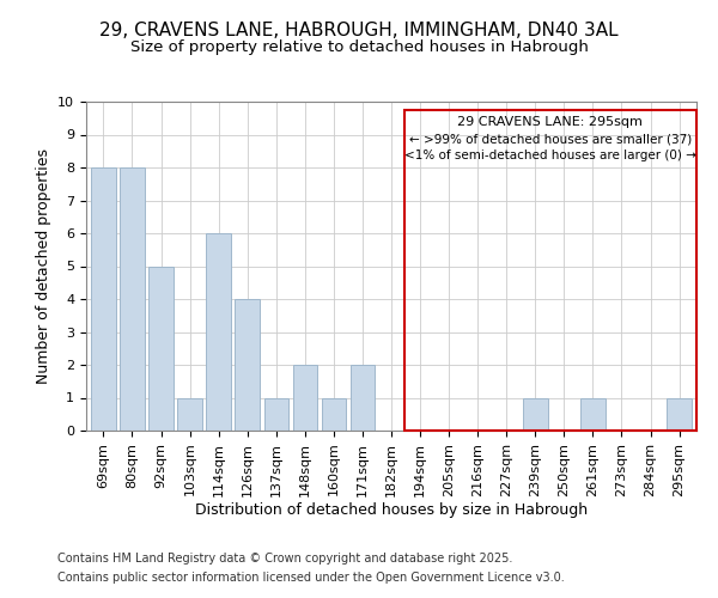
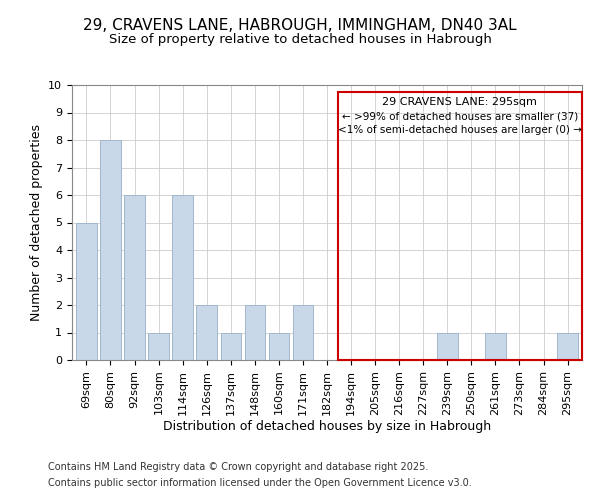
69sqm: 8 -> 5
92sqm: 5 -> 6
126sqm: 4 -> 2
